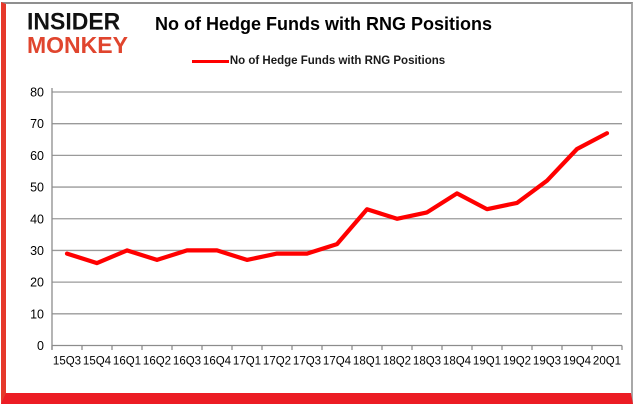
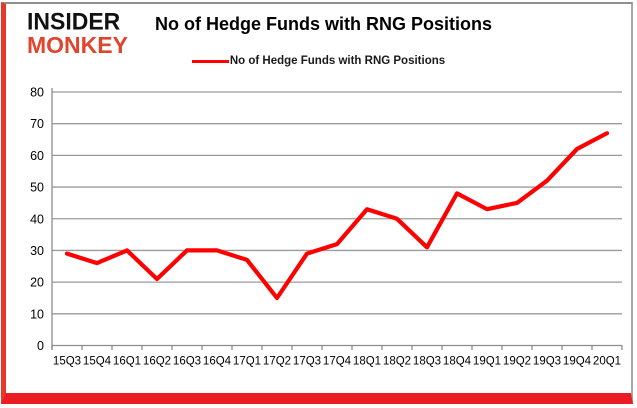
16Q2: 27 -> 21
17Q2: 29 -> 15
18Q3: 42 -> 31
